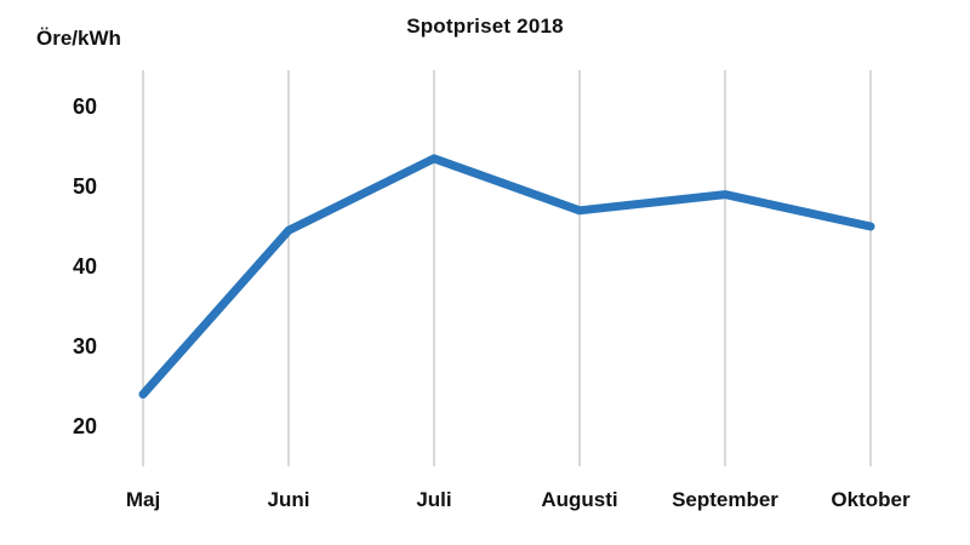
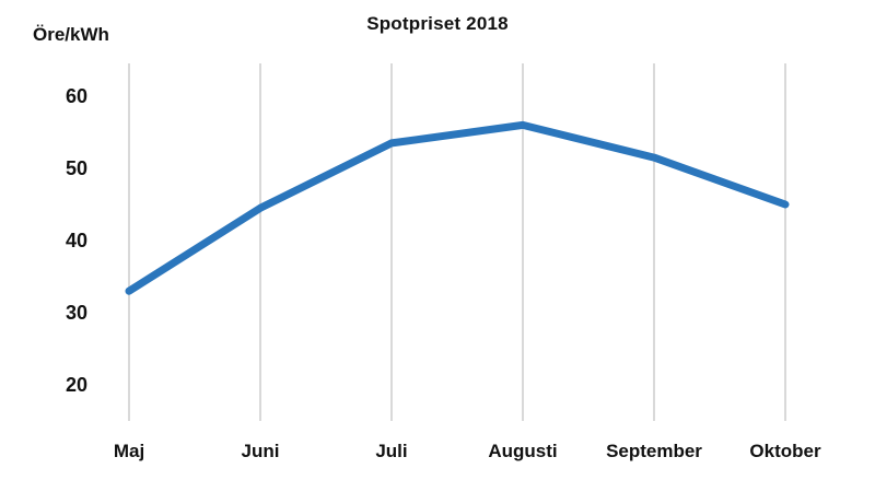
Maj: 24 -> 33
Augusti: 47 -> 56
September: 49 -> 52
